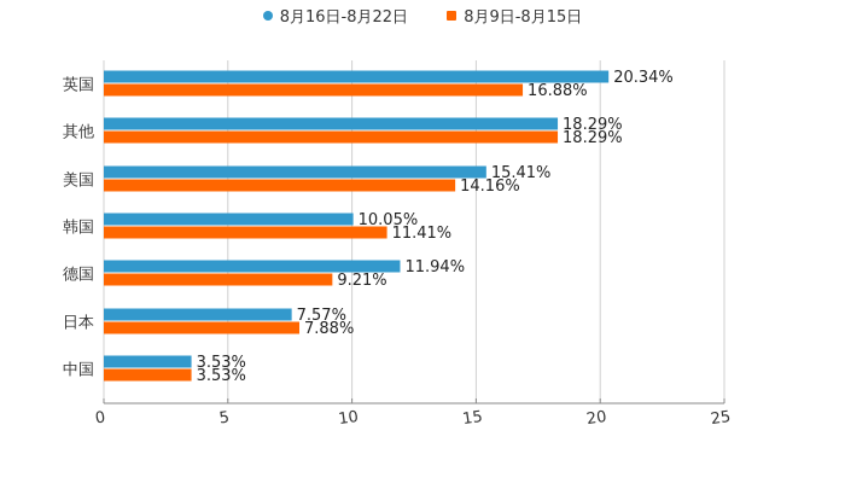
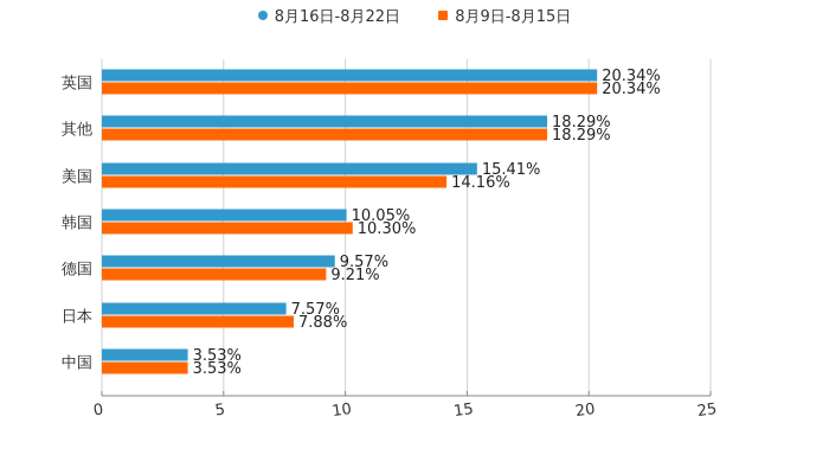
8月9日-8月15日/英国: 16.88% -> 20.34%
8月9日-8月15日/韩国: 11.41% -> 10.30%
8月16日-8月22日/德国: 11.94% -> 9.57%
